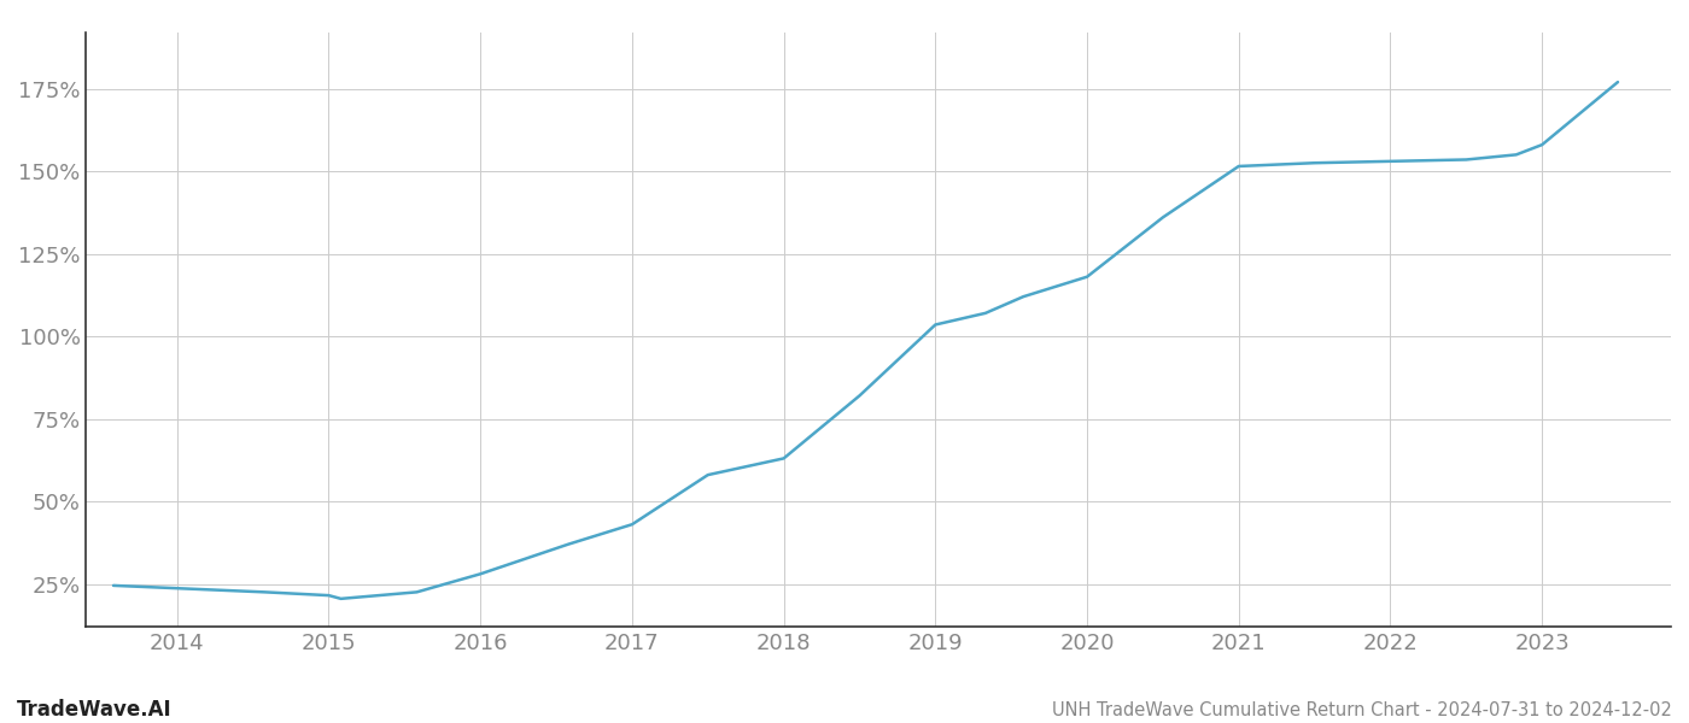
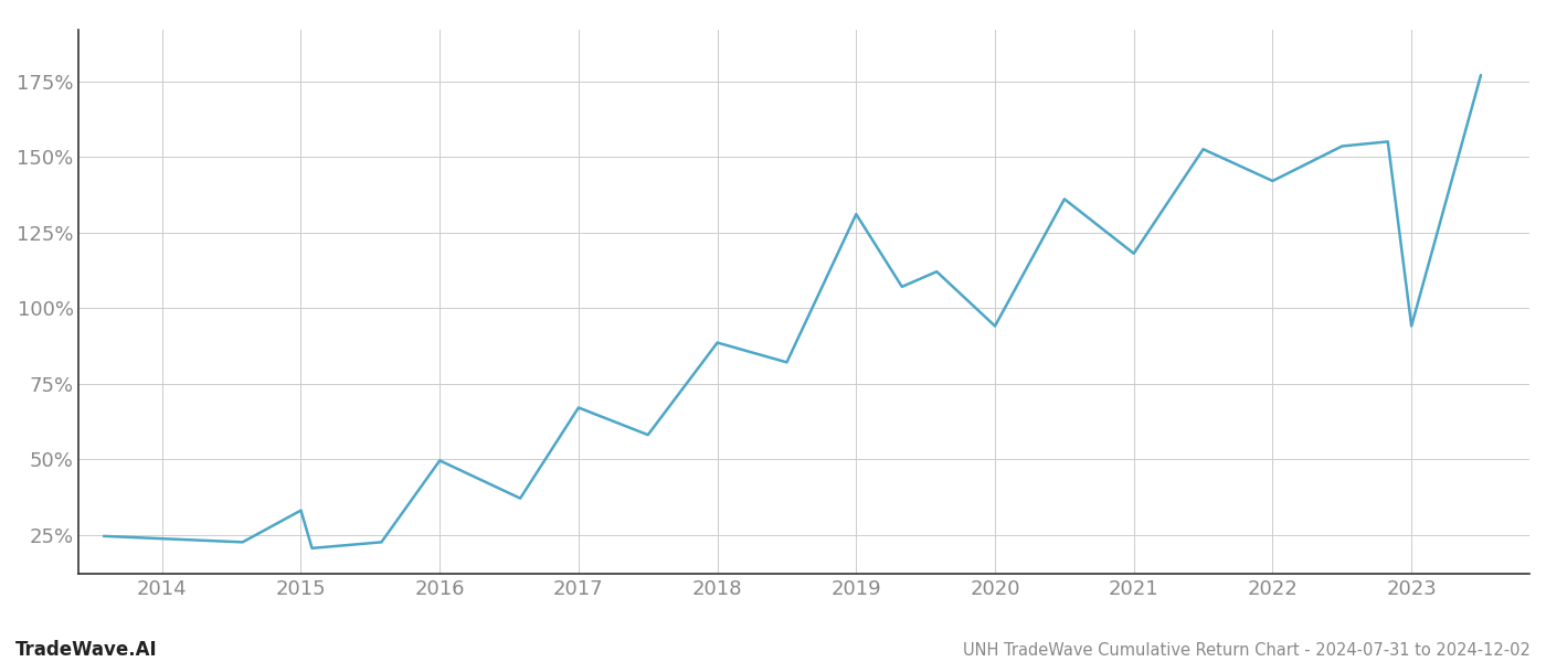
2015: 21.5% -> 33.0%
2016: 28.0% -> 49.5%
2017: 43.0% -> 67.0%
2018: 63.0% -> 88.5%
2019: 103.5% -> 131.0%
2020: 118.0% -> 94.0%
2021: 151.5% -> 118.0%
2022: 153.0% -> 142.0%
2023: 158.0% -> 94.0%
